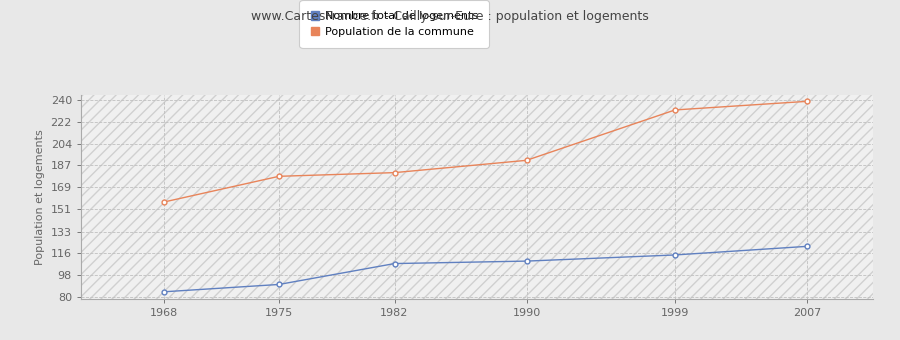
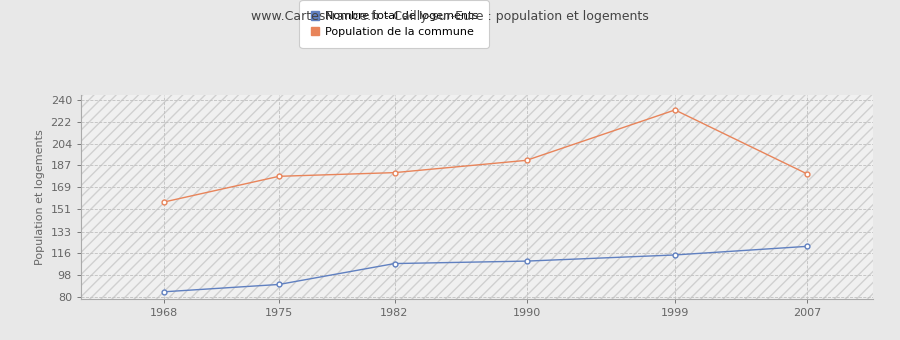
Population de la commune/2007: 239 -> 180
